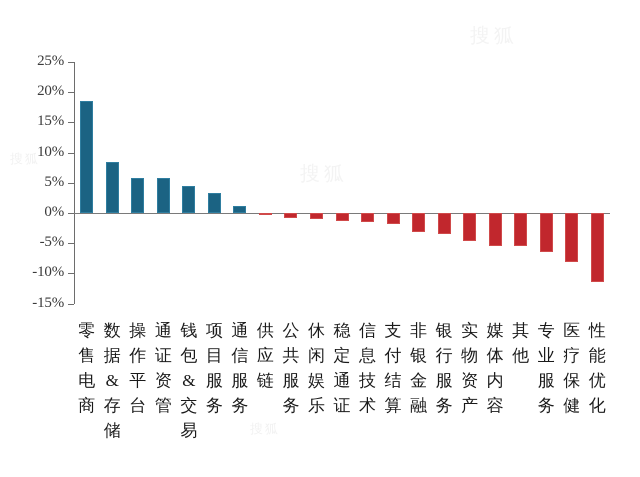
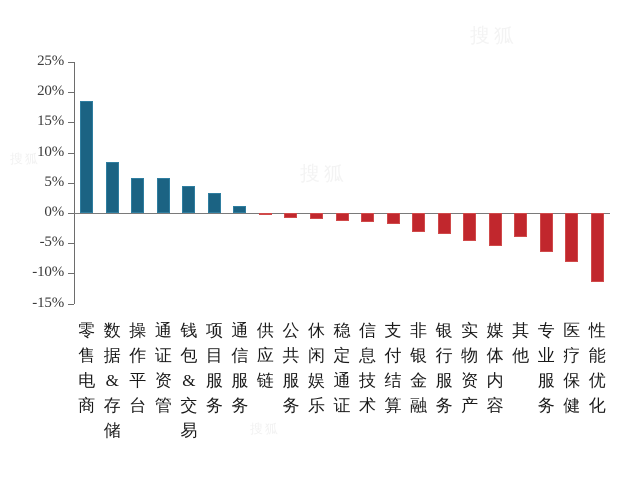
其他: -6% -> -4%
